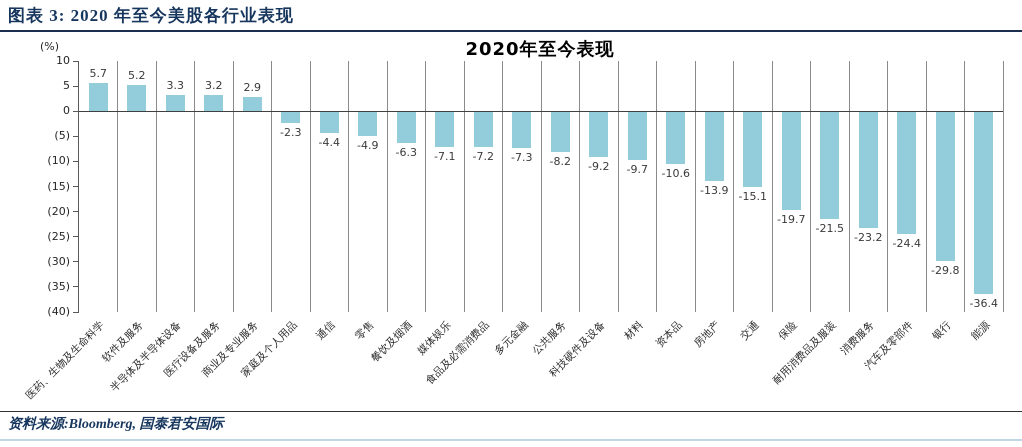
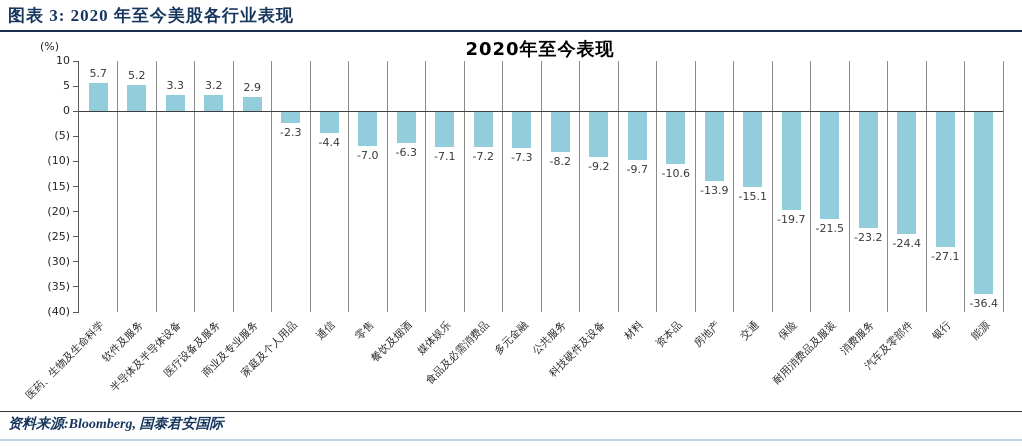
零售: -4.9 -> -7.0
银行: -29.8 -> -27.1
